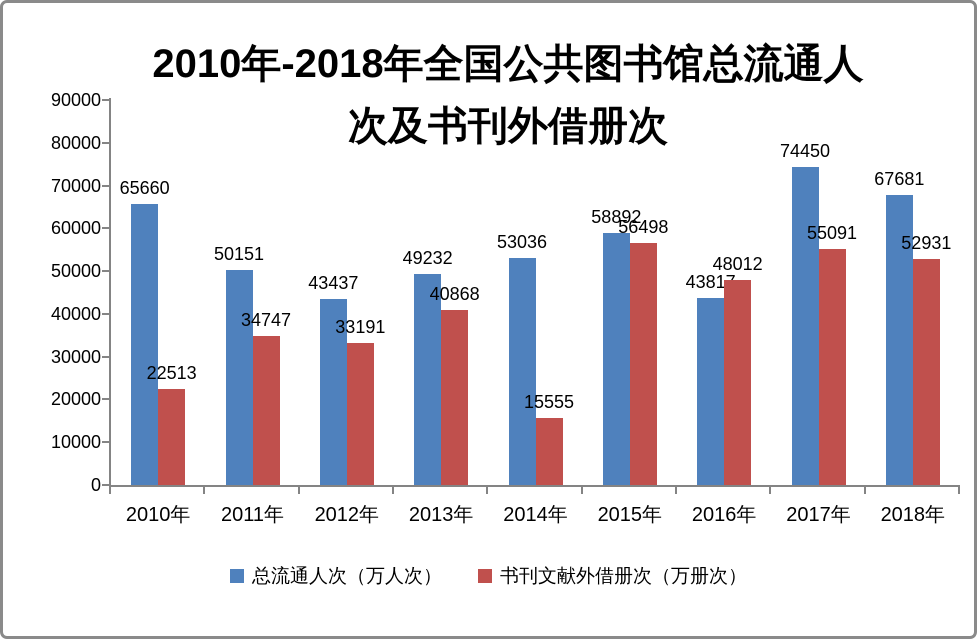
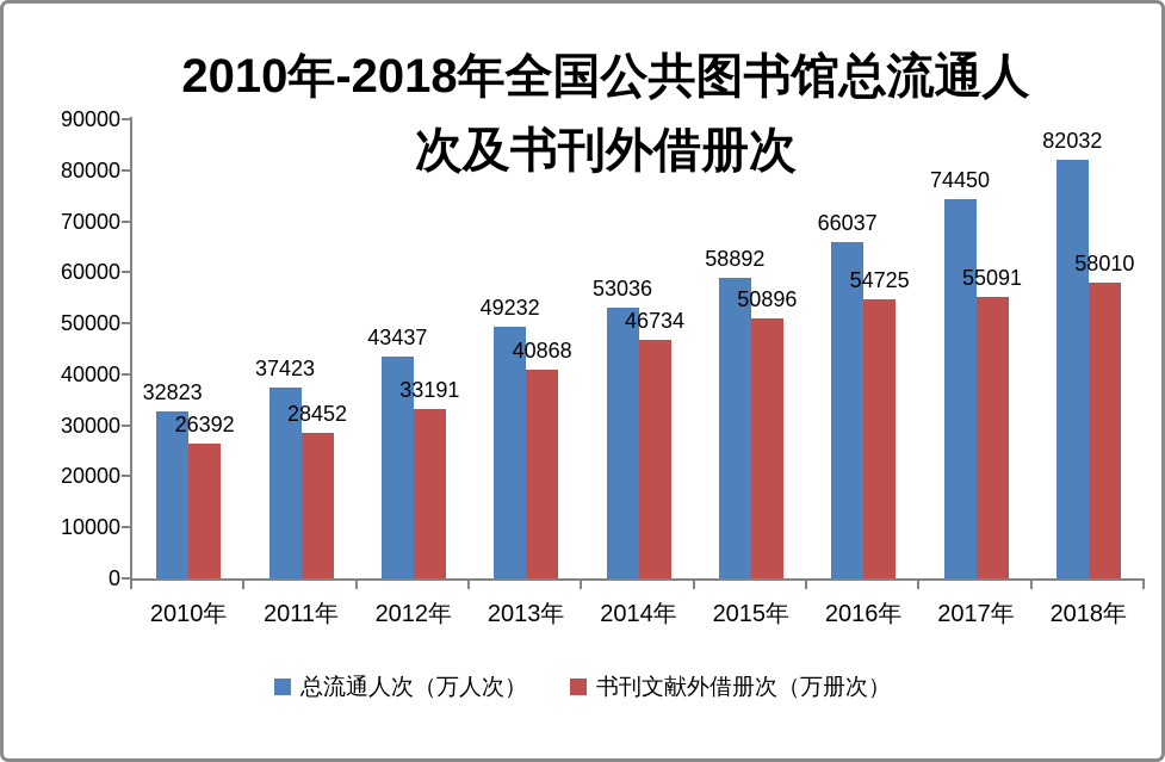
总流通人次（万人次）/2010年: 65660 -> 32823
书刊文献外借册次（万册次）/2010年: 22513 -> 26392
总流通人次（万人次）/2011年: 50151 -> 37423
书刊文献外借册次（万册次）/2011年: 34747 -> 28452
书刊文献外借册次（万册次）/2014年: 15555 -> 46734
书刊文献外借册次（万册次）/2015年: 56498 -> 50896
总流通人次（万人次）/2016年: 43817 -> 66037
书刊文献外借册次（万册次）/2016年: 48012 -> 54725
总流通人次（万人次）/2018年: 67681 -> 82032
书刊文献外借册次（万册次）/2018年: 52931 -> 58010
